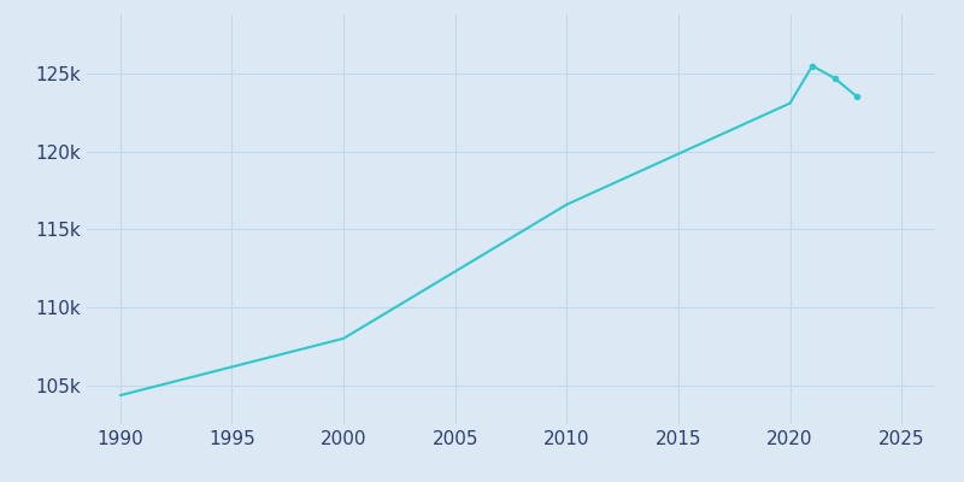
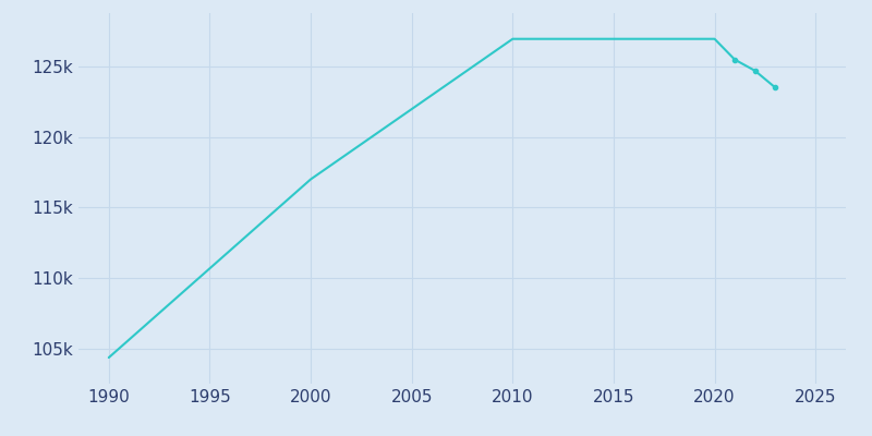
2000: 108.0k -> 117.0k
2010: 116.6k -> 127.0k
2020: 123.1k -> 127.0k
